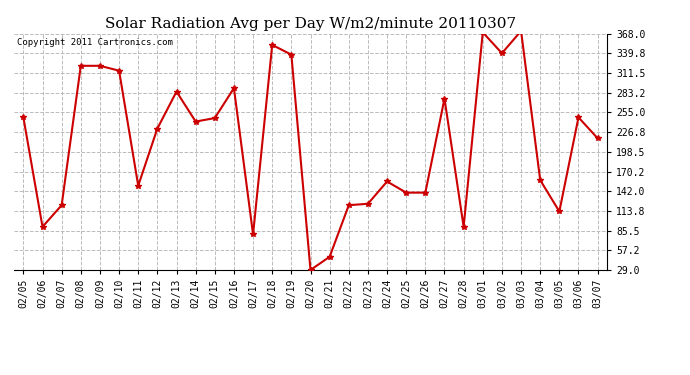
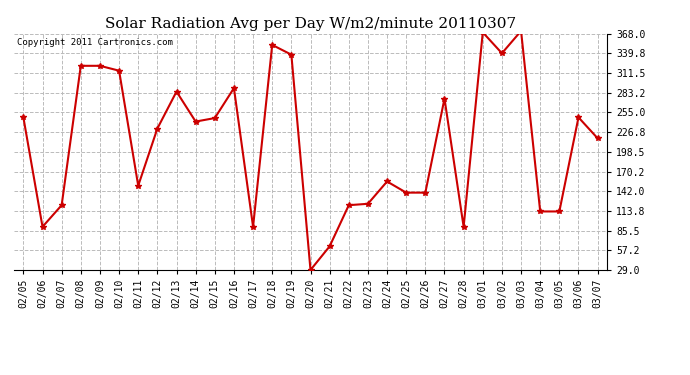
02/17: 80 -> 91
02/21: 48 -> 63
03/04: 158 -> 113
